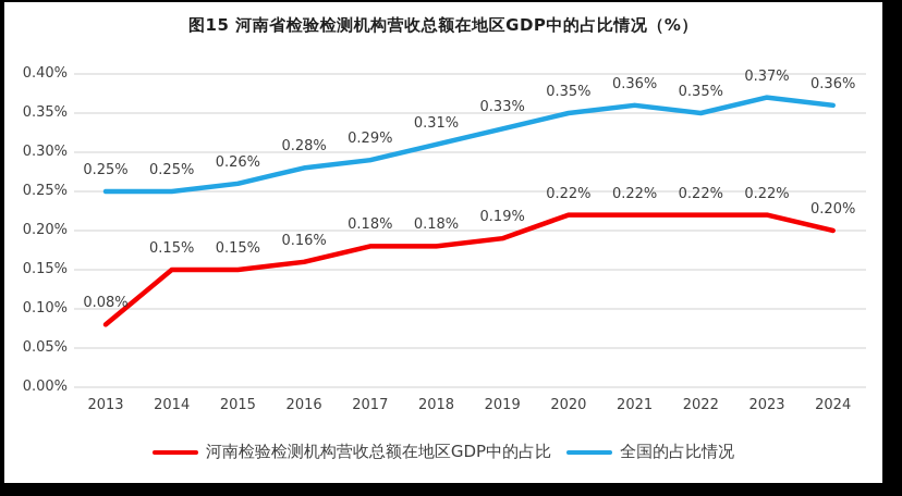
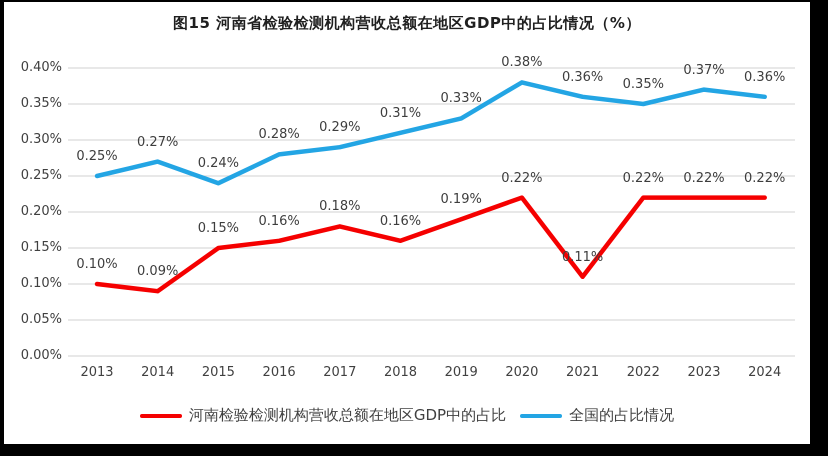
河南检验检测机构营收总额在地区GDP中的占比/2013: 0.08% -> 0.10%
河南检验检测机构营收总额在地区GDP中的占比/2014: 0.15% -> 0.09%
全国的占比情况/2014: 0.25% -> 0.27%
全国的占比情况/2015: 0.26% -> 0.24%
河南检验检测机构营收总额在地区GDP中的占比/2018: 0.18% -> 0.16%
全国的占比情况/2020: 0.35% -> 0.38%
河南检验检测机构营收总额在地区GDP中的占比/2021: 0.22% -> 0.11%
河南检验检测机构营收总额在地区GDP中的占比/2024: 0.20% -> 0.22%
